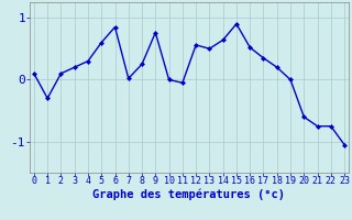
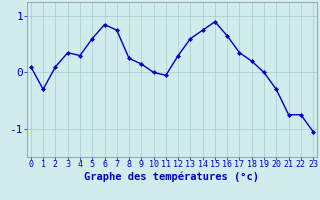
3: 0.20 -> 0.35
7: 0.02 -> 0.75
9: 0.76 -> 0.15
12: 0.56 -> 0.30
13: 0.50 -> 0.60
14: 0.64 -> 0.75
16: 0.52 -> 0.65
20: -0.60 -> -0.30
